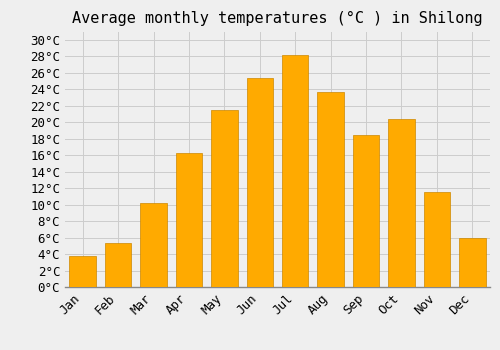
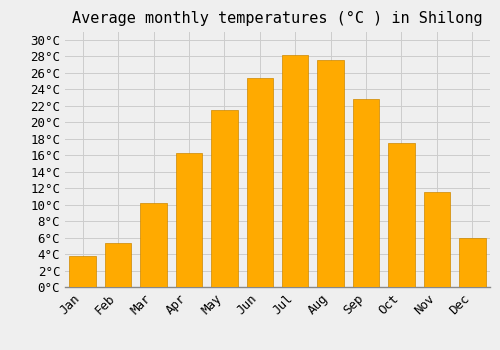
Aug: 23.6°C -> 27.5°C
Sep: 18.4°C -> 22.8°C
Oct: 20.4°C -> 17.5°C
